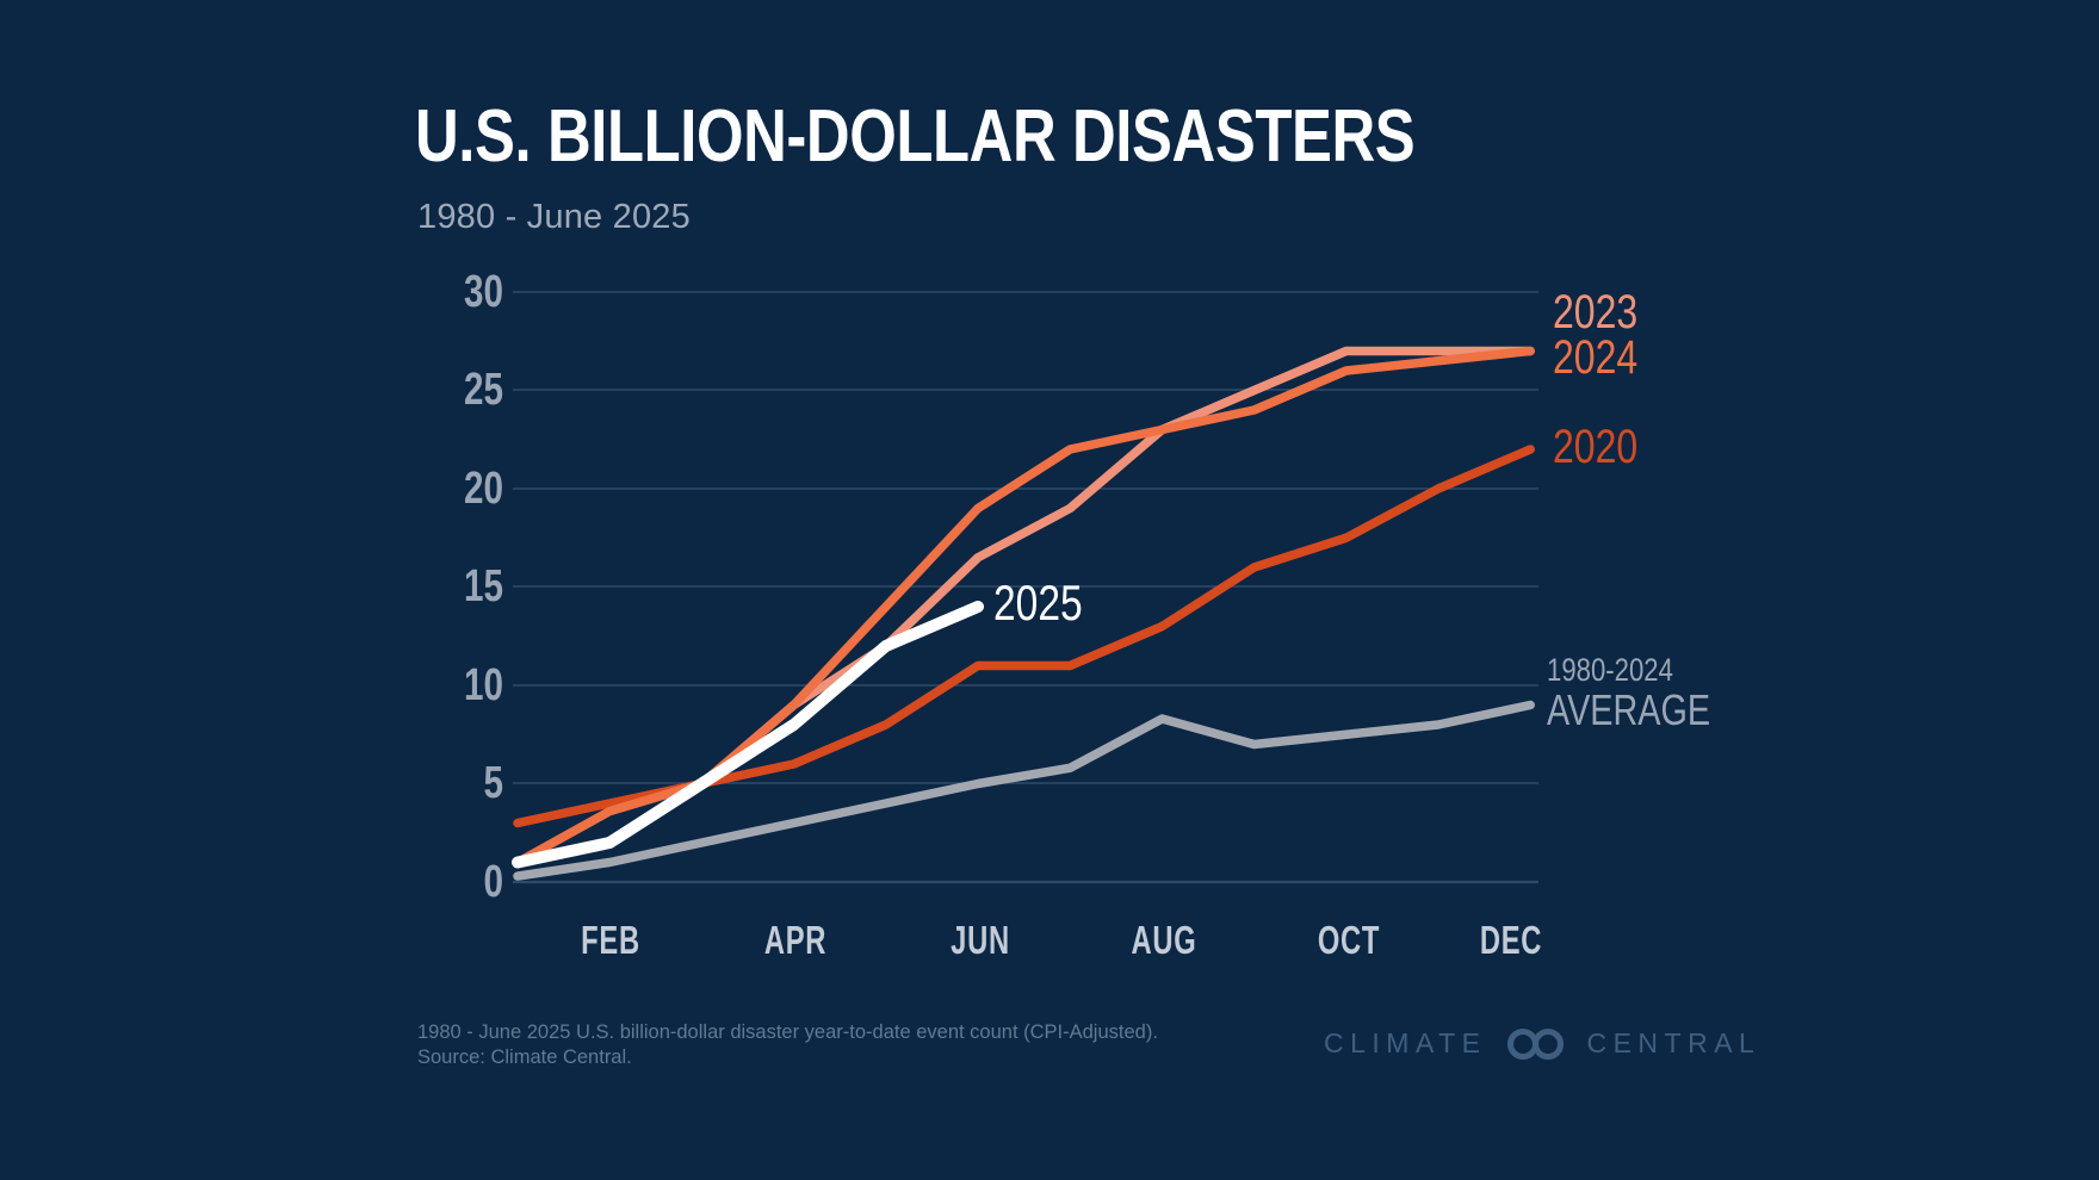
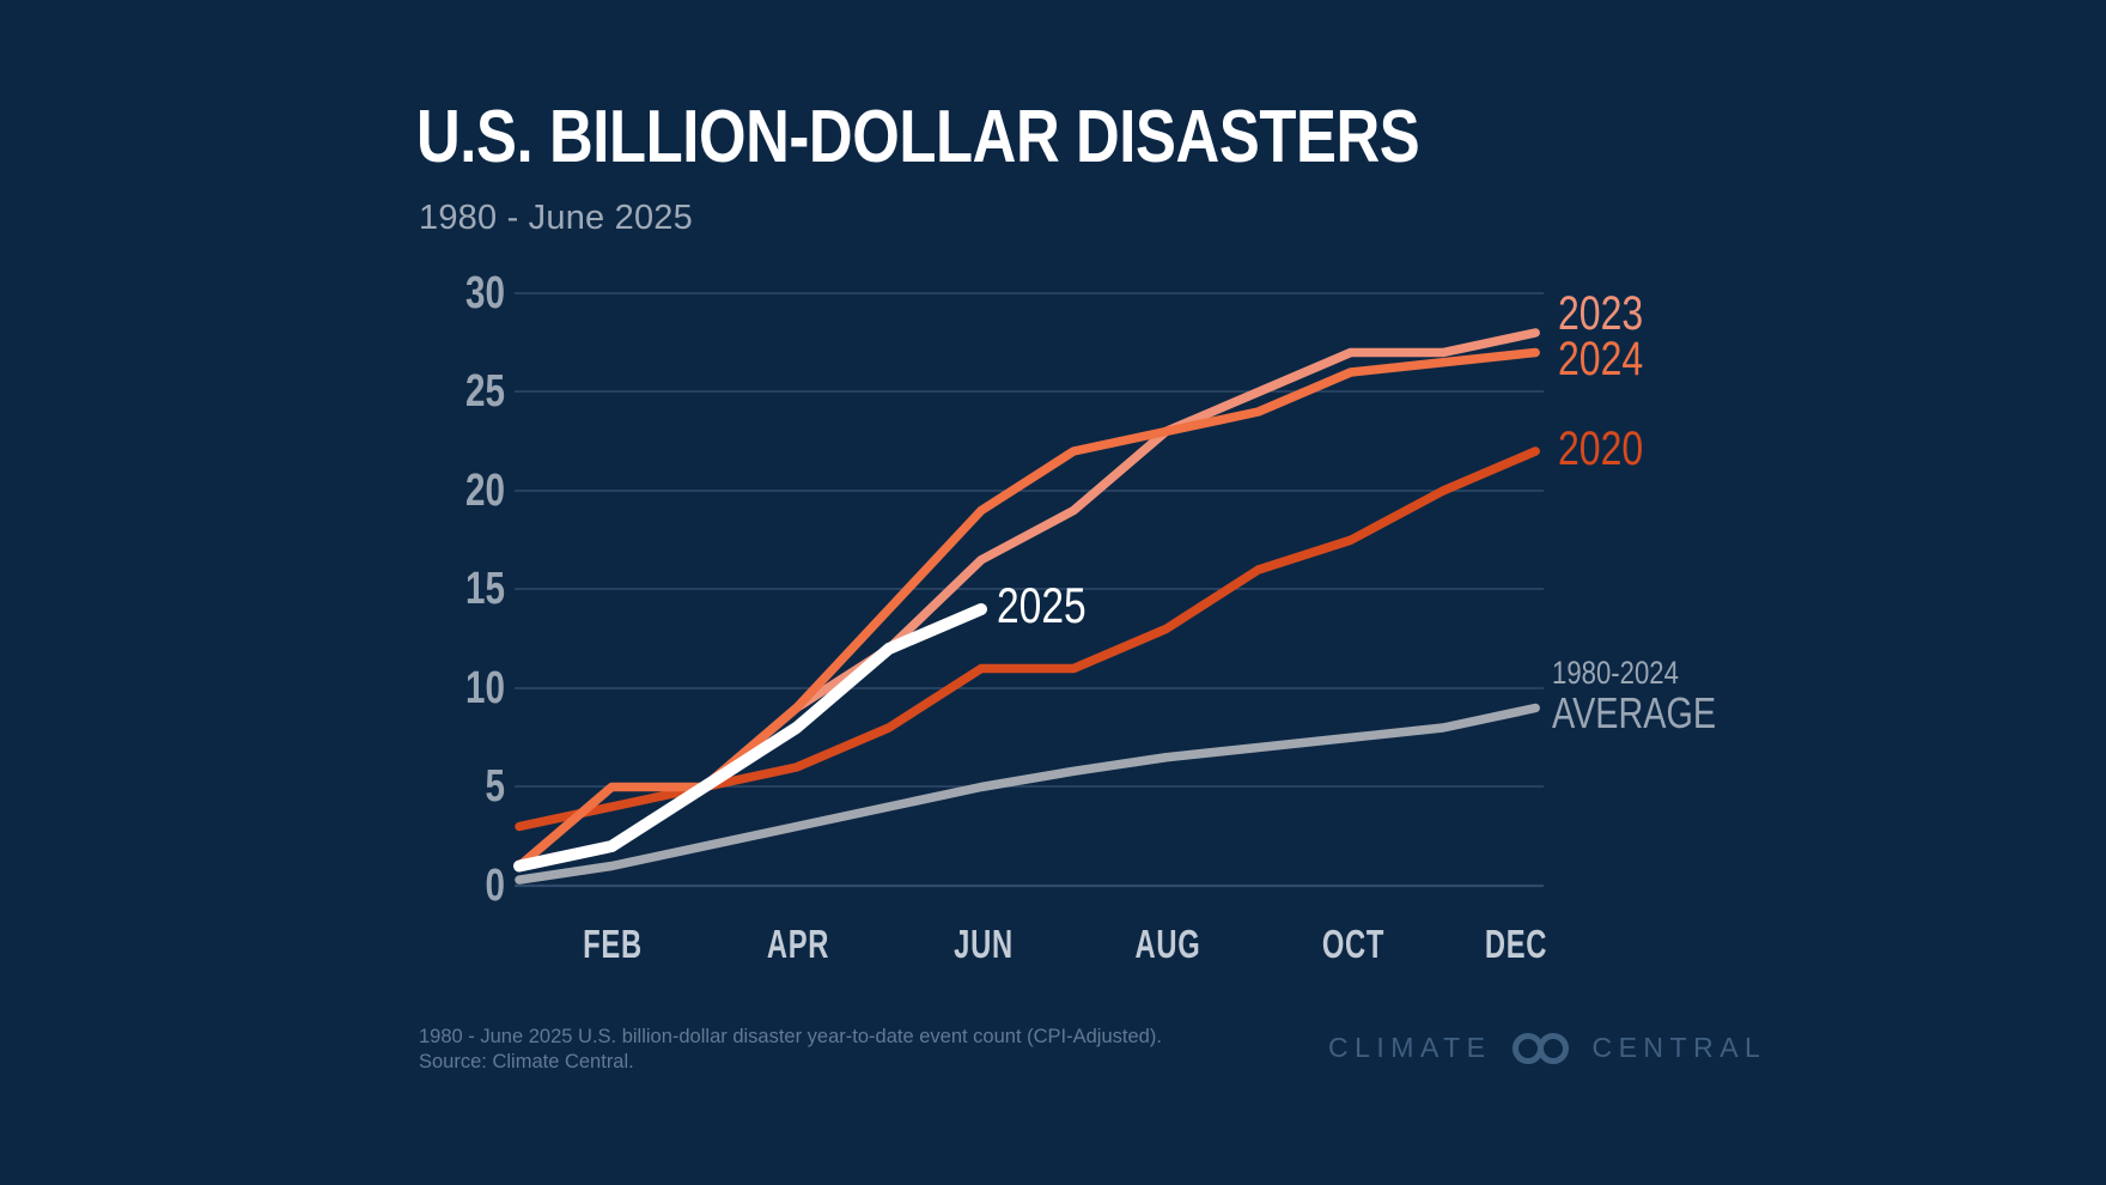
2024/FEB: 3.6 -> 5.0
1980-2024 AVERAGE/AUG: 8.3 -> 6.5
2023/DEC: 27.0 -> 28.0
